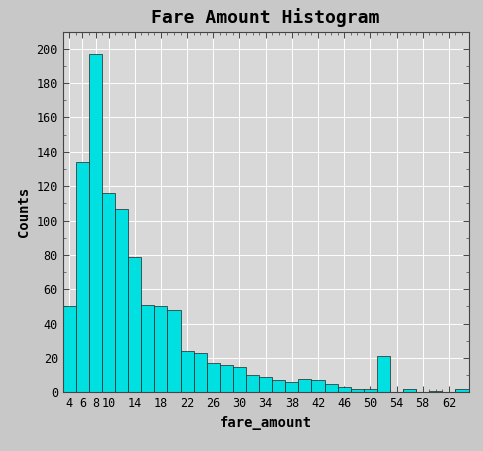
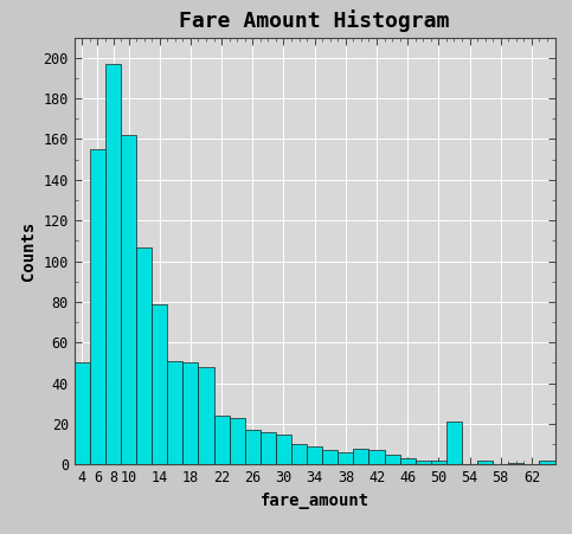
6: 134 -> 155
10: 116 -> 162
